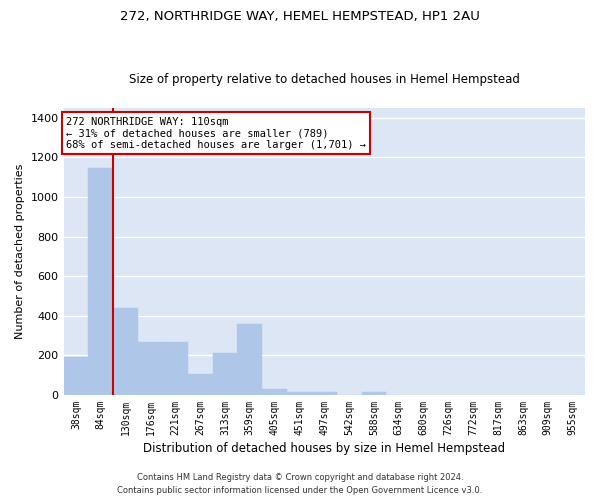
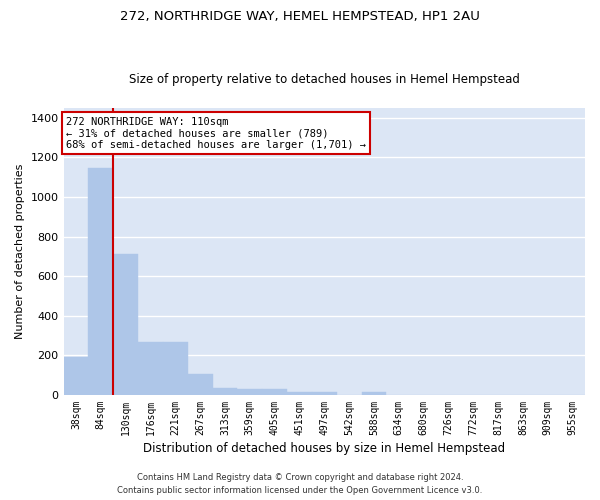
130sqm: 440 -> 710
313sqm: 210 -> 40
359sqm: 360 -> 30
